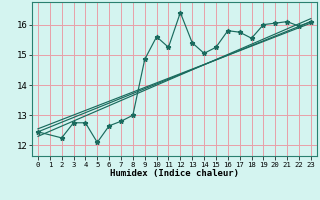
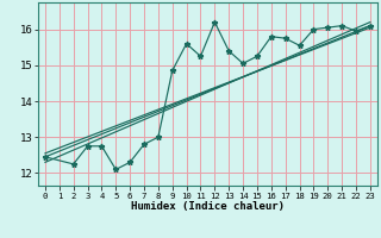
6: 12.65 -> 12.30
12: 16.40 -> 16.20
